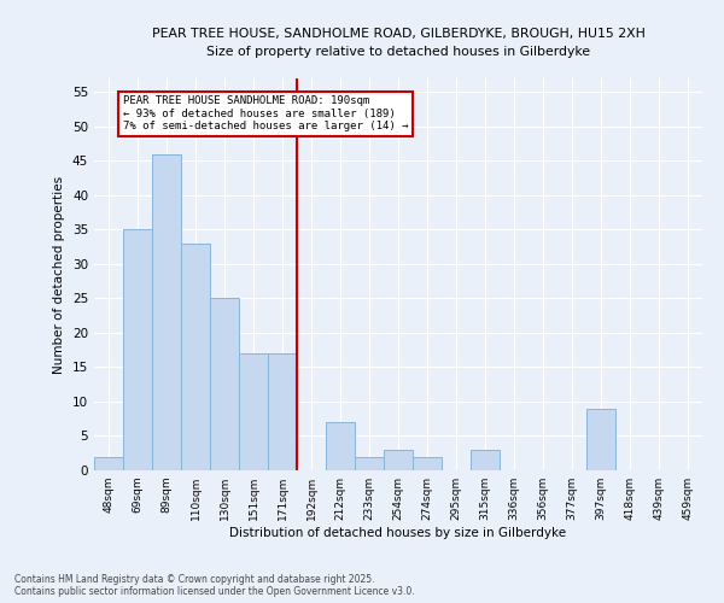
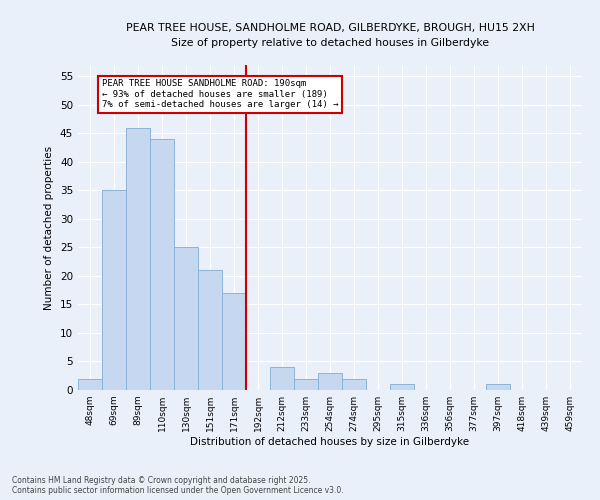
110sqm: 33 -> 44
151sqm: 17 -> 21
212sqm: 7 -> 4
315sqm: 3 -> 1
397sqm: 9 -> 1
